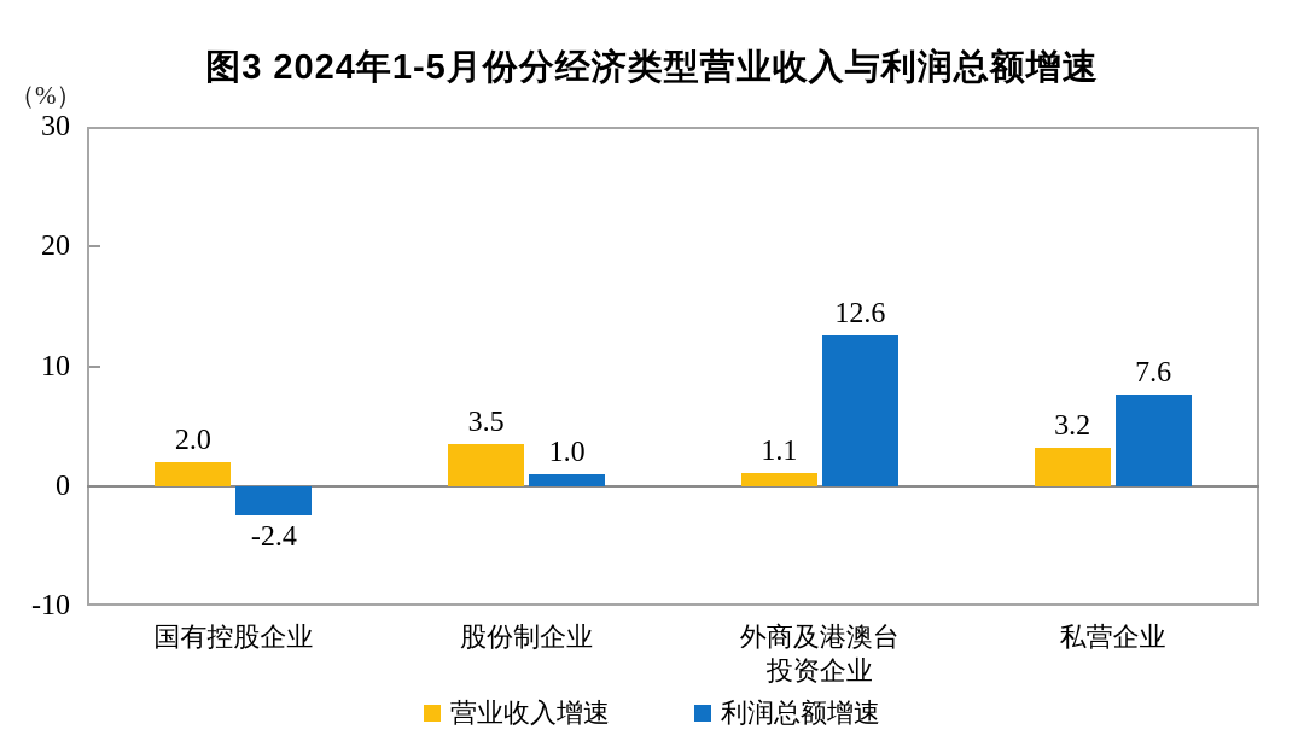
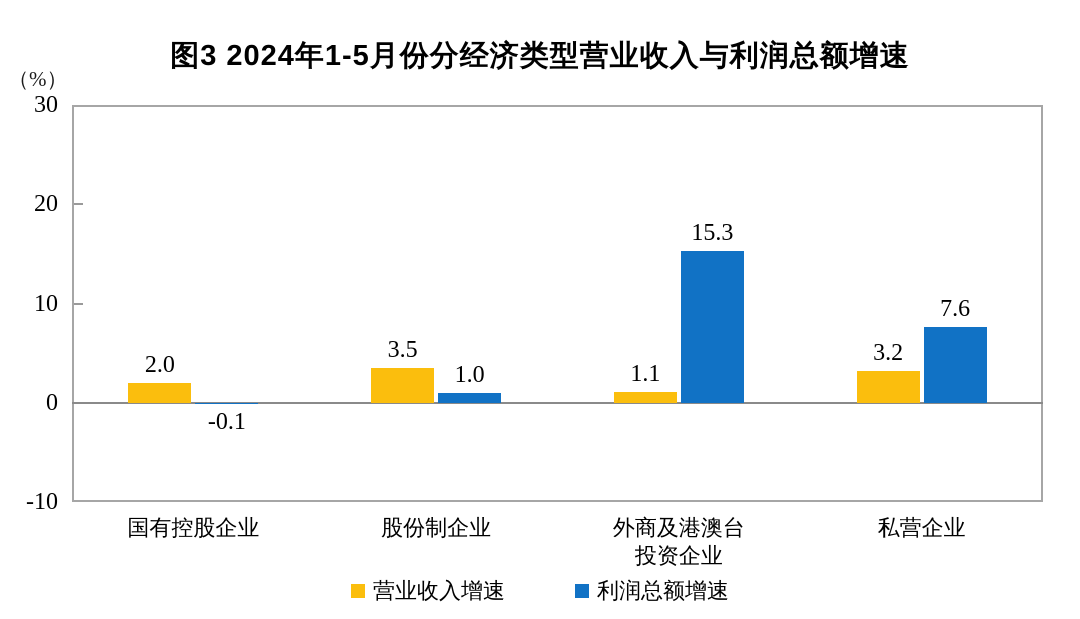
利润总额增速/国有控股企业: -2.4 -> -0.1
利润总额增速/外商及港澳台 投资企业: 12.6 -> 15.3
